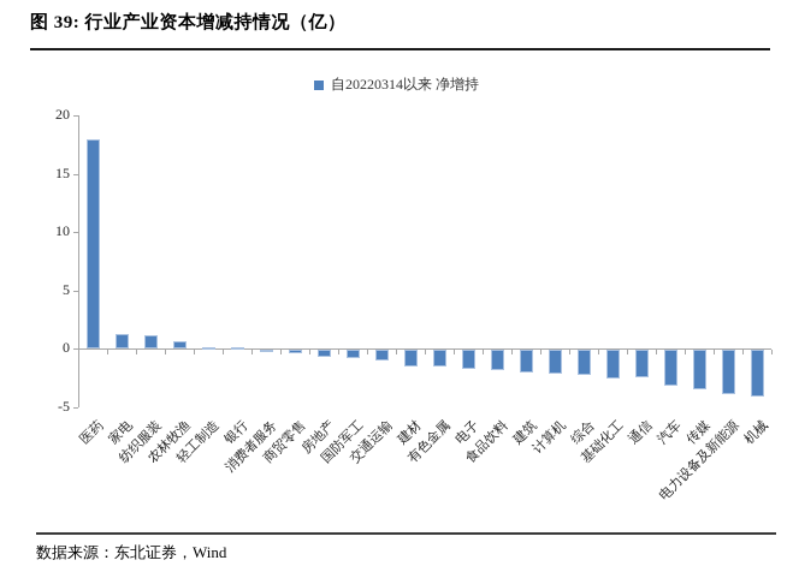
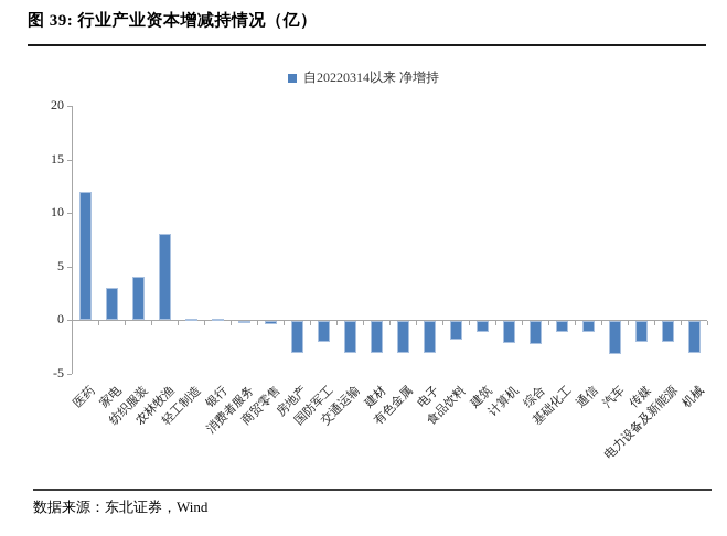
医药: 18 -> 12
家电: 1 -> 3
纺织服装: 1 -> 4
农林牧渔: 1 -> 8
房地产: -1 -> -3
国防军工: -1 -> -2
交通运输: -1 -> -3
建材: -1 -> -3
有色金属: -1 -> -3
电子: -2 -> -3
建筑: -2 -> -1
基础化工: -2 -> -1
通信: -2 -> -1
传媒: -3 -> -2
电力设备及新能源: -4 -> -2
机械: -4 -> -3
